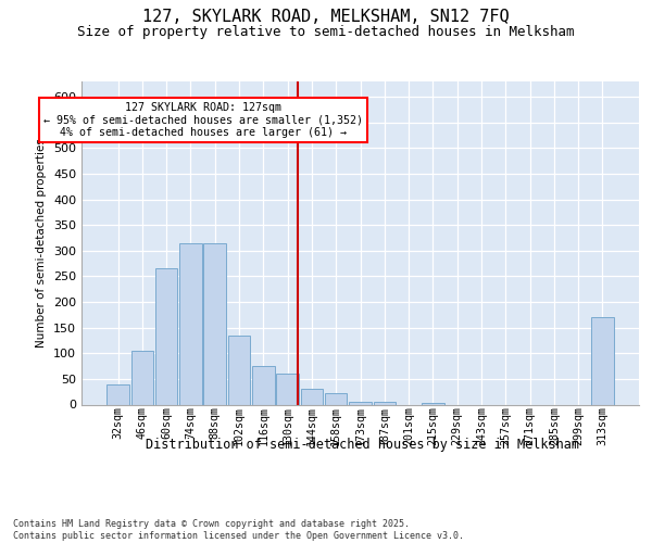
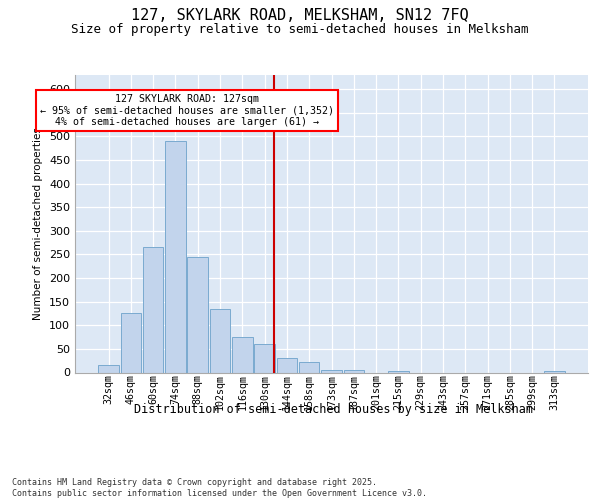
32sqm: 40 -> 15
46sqm: 105 -> 125
74sqm: 315 -> 490
88sqm: 315 -> 245
313sqm: 170 -> 3
